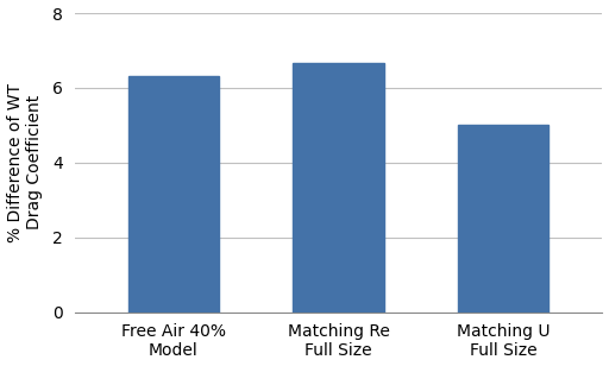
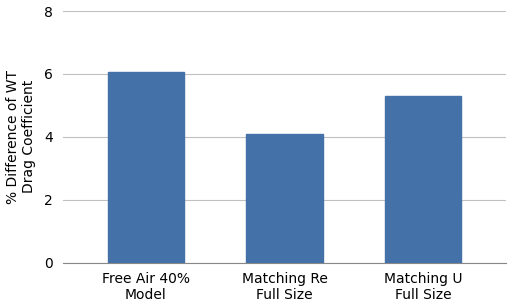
Free Air 40% Model: 6.30 -> 6.05
Matching Re Full Size: 6.65 -> 4.10
Matching U Full Size: 5.00 -> 5.30
